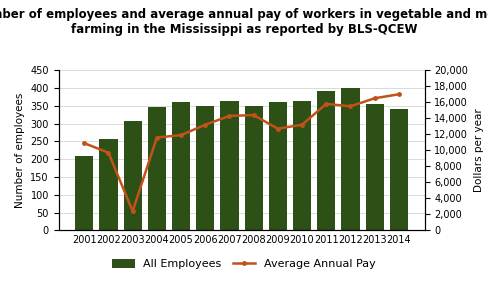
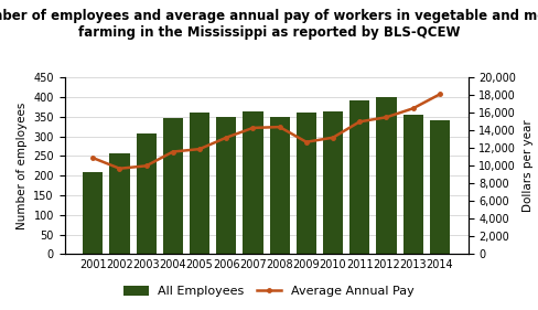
Average Annual Pay/2003: 2,400 -> 10,000
Average Annual Pay/2011: 15,800 -> 15,000
Average Annual Pay/2014: 17,000 -> 18,100
